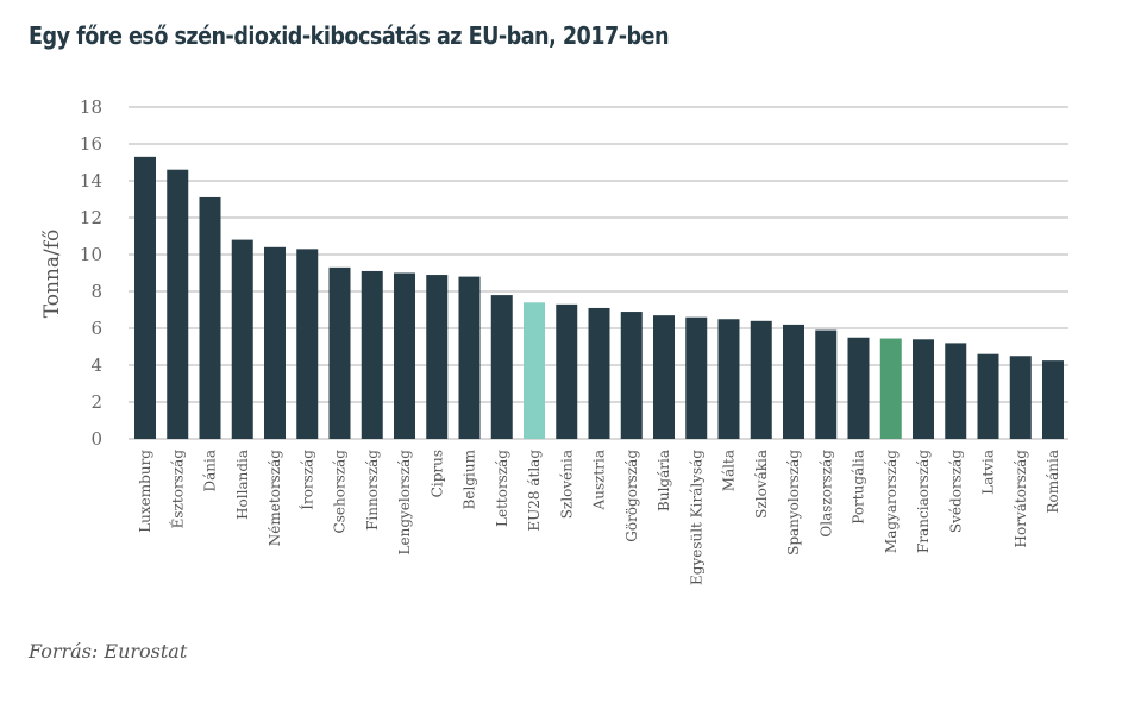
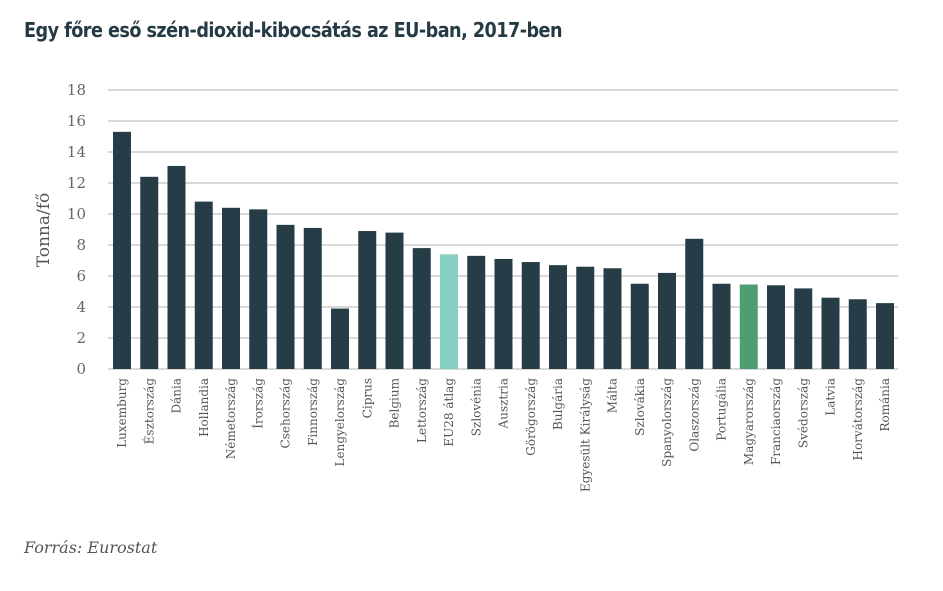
Észtország: 14.6 -> 12.4
Lengyelország: 9.0 -> 3.9
Szlovákia: 6.4 -> 5.5
Olaszország: 5.9 -> 8.4
